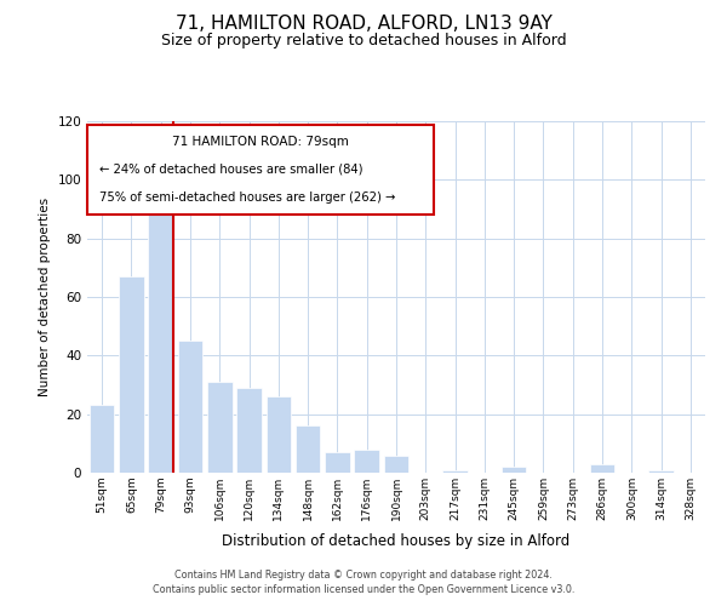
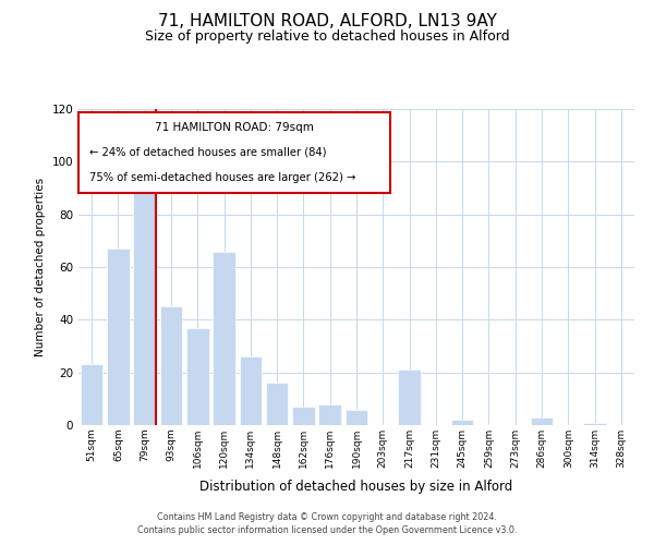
106sqm: 31 -> 37
120sqm: 29 -> 66
217sqm: 1 -> 21
